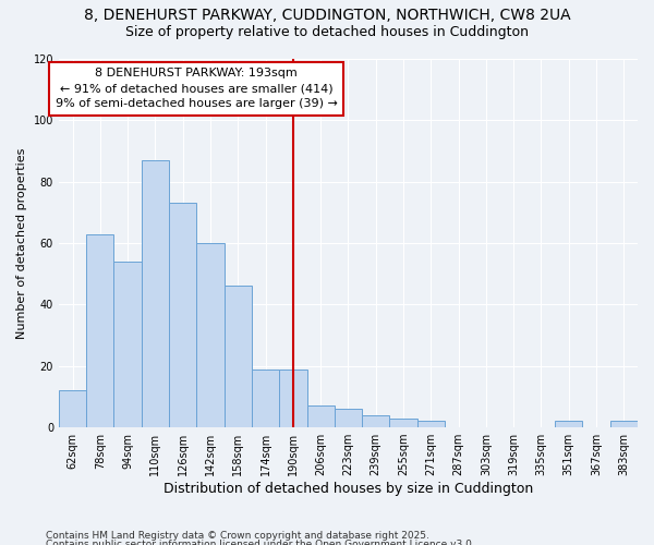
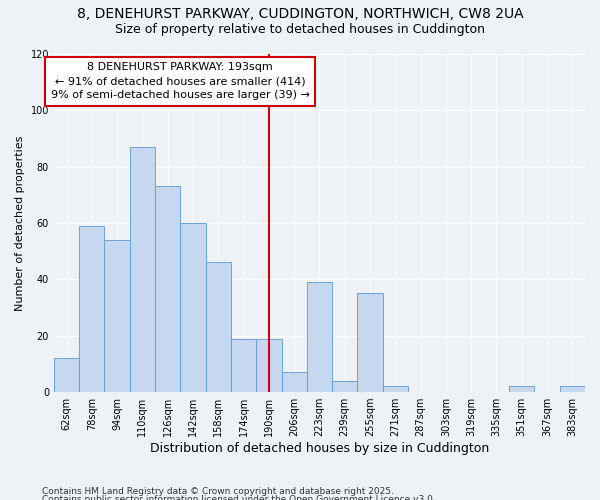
78sqm: 63 -> 59
223sqm: 6 -> 39
255sqm: 3 -> 35
